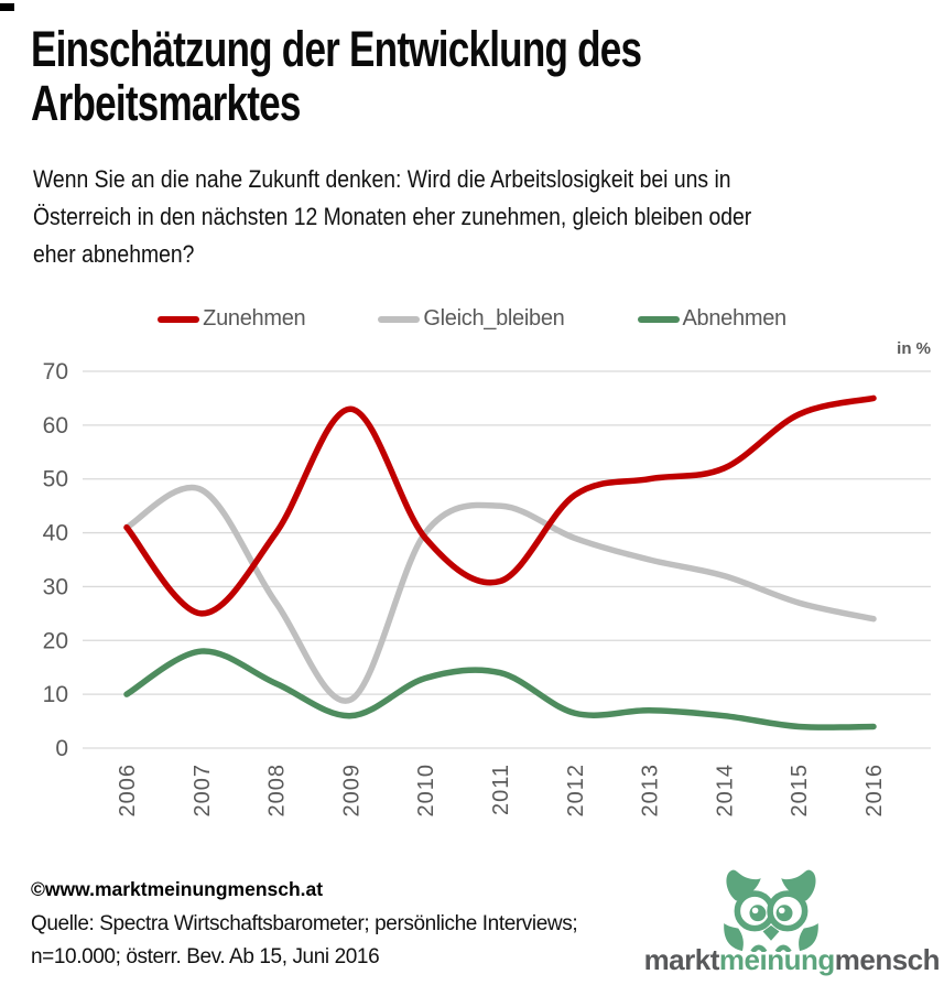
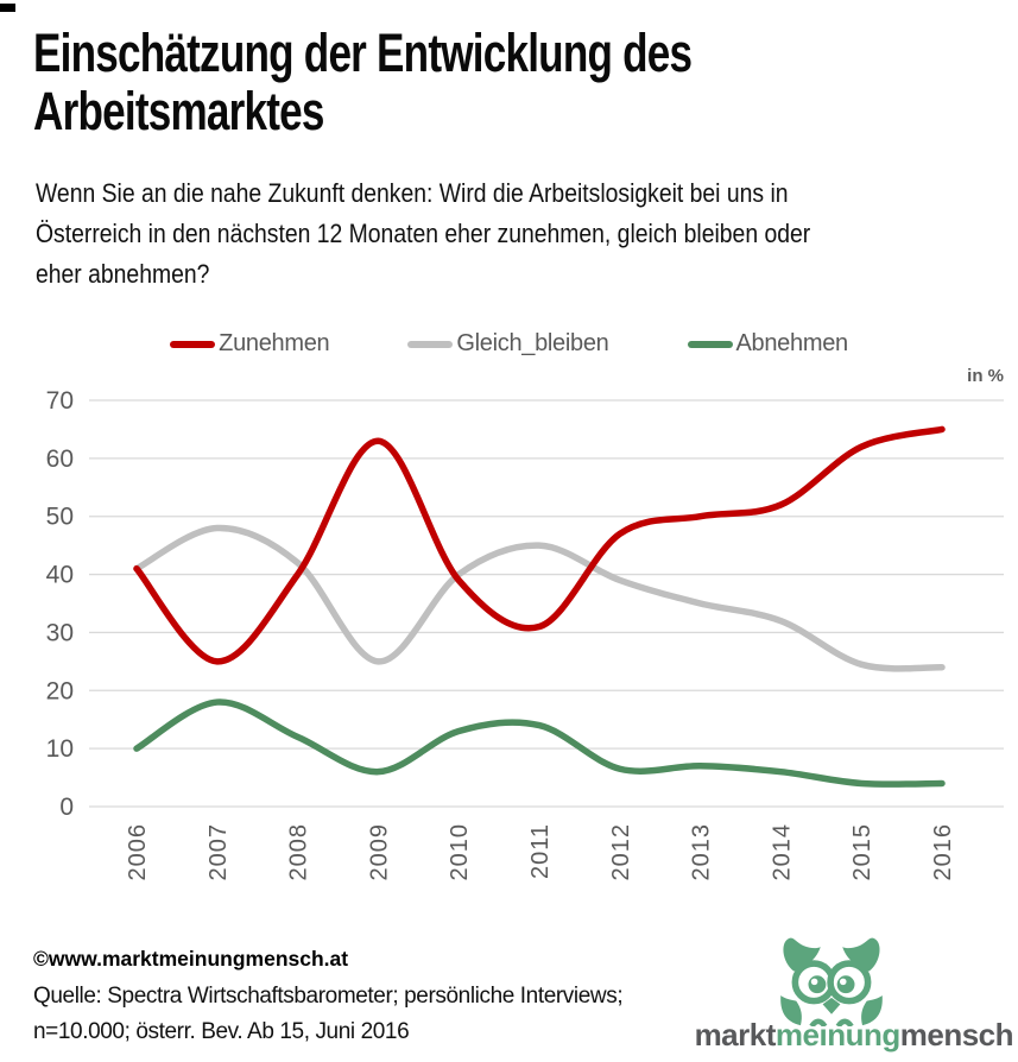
Gleich_bleiben/2008: 27 -> 42
Gleich_bleiben/2009: 9 -> 25
Gleich_bleiben/2015: 27 -> 24
